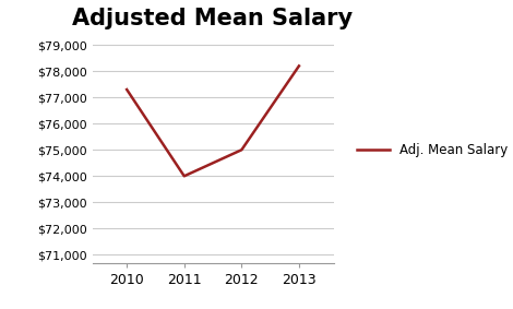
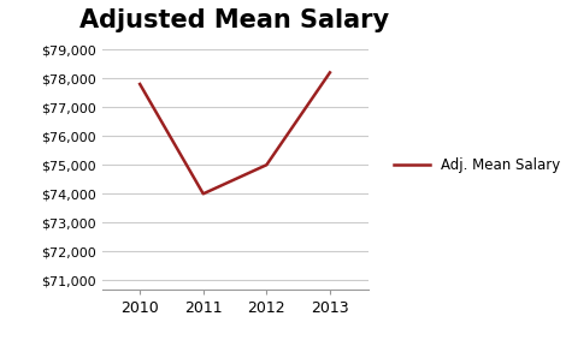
2010: $77,300 -> $77,800
